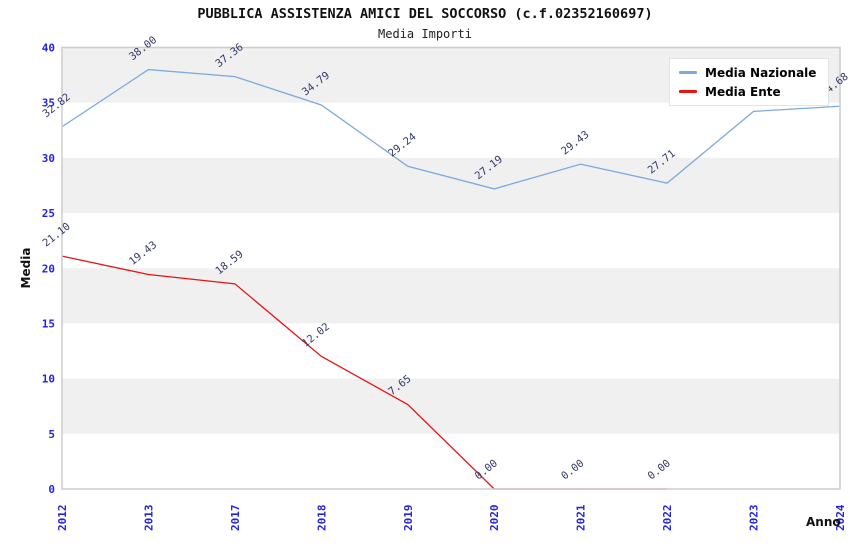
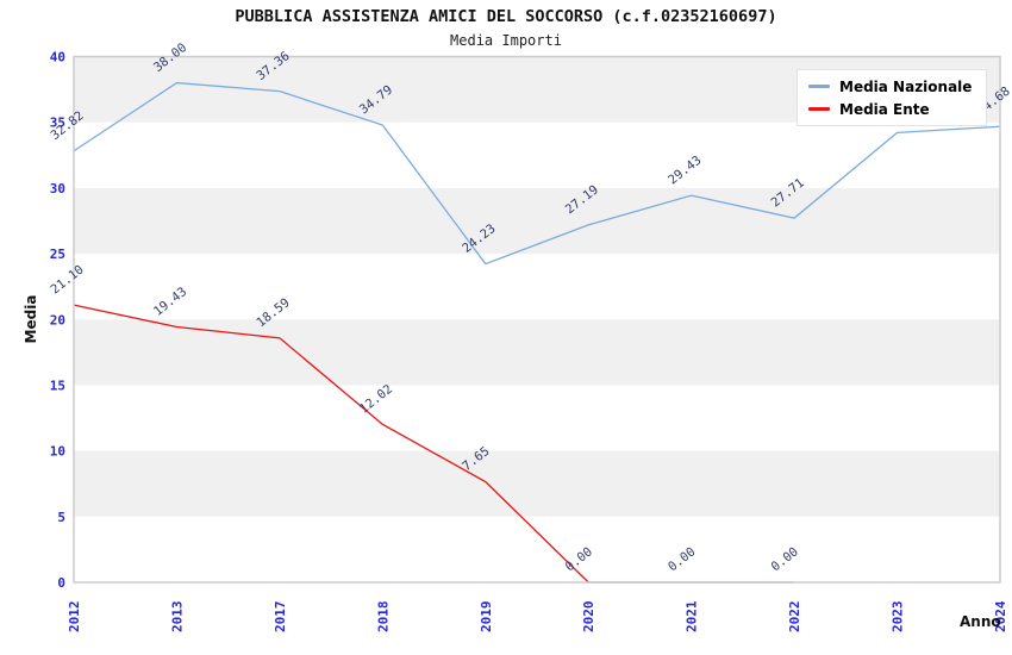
Media Nazionale/2019: 29.24 -> 24.23
